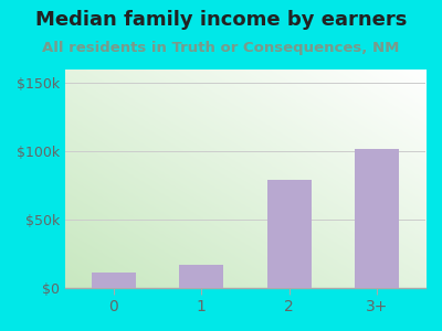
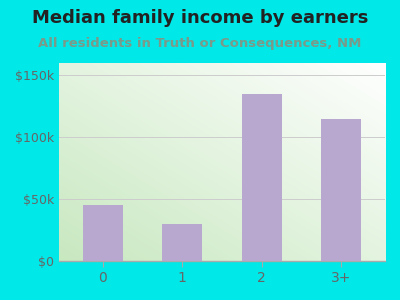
0: $11k -> $45k
1: $17k -> $30k
2: $79k -> $135k
3+: $102k -> $115k
